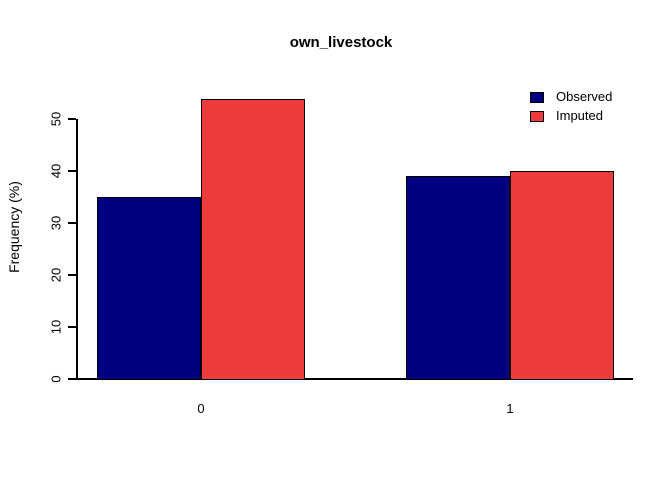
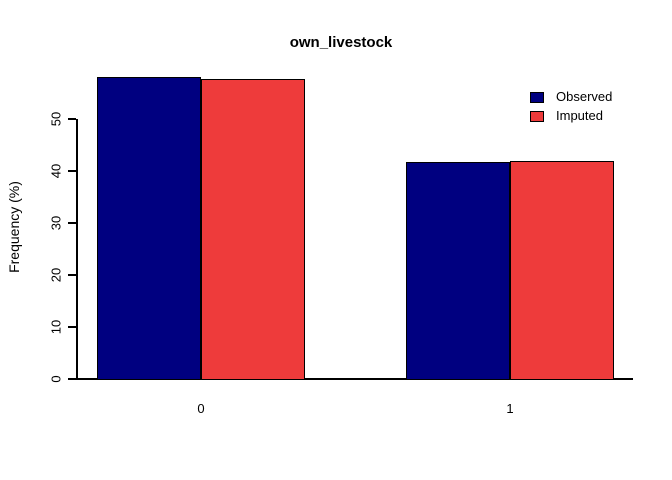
Observed/0: 35 -> 58
Imputed/0: 54 -> 58
Observed/1: 39 -> 42
Imputed/1: 40 -> 42
